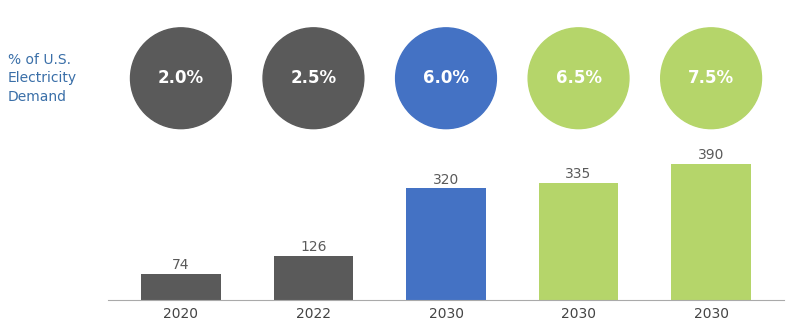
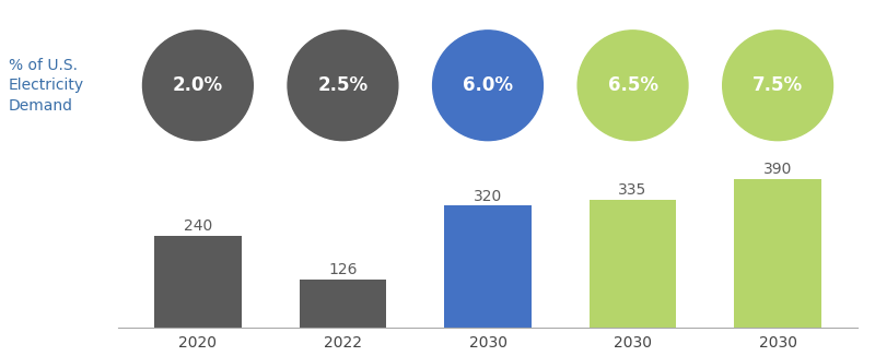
2020: 74 -> 240
